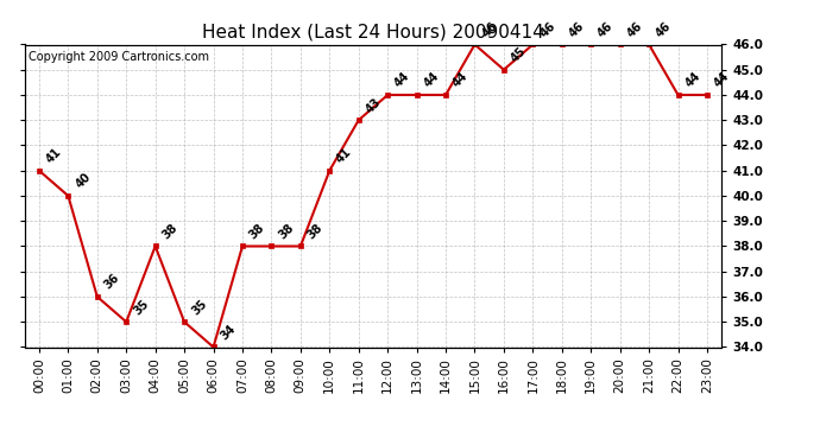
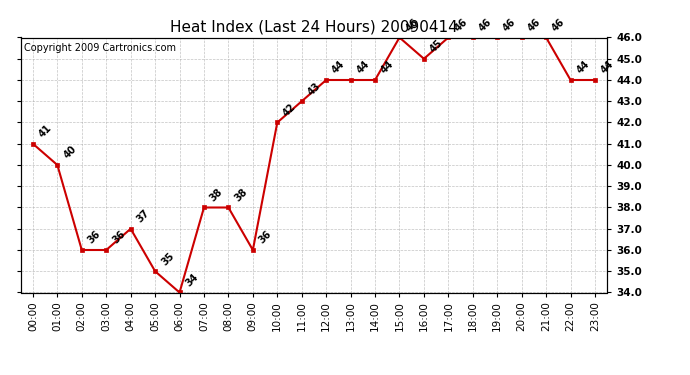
03:00: 35 -> 36
04:00: 38 -> 37
09:00: 38 -> 36
10:00: 41 -> 42
